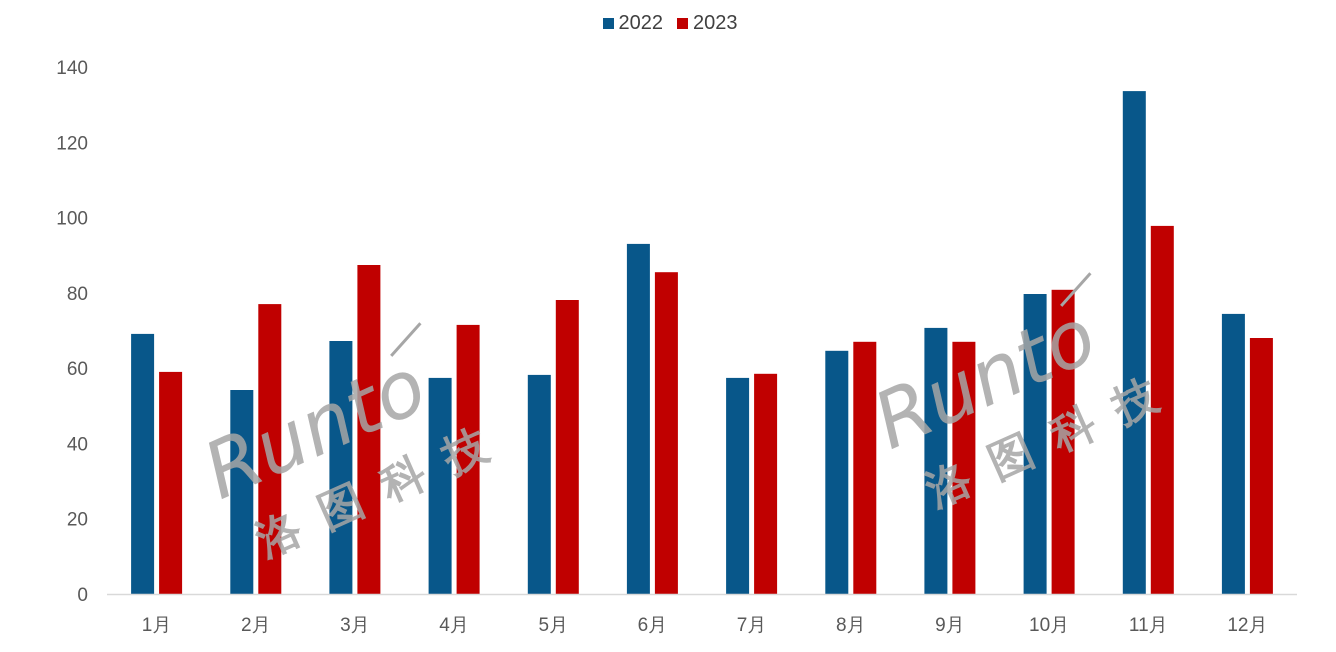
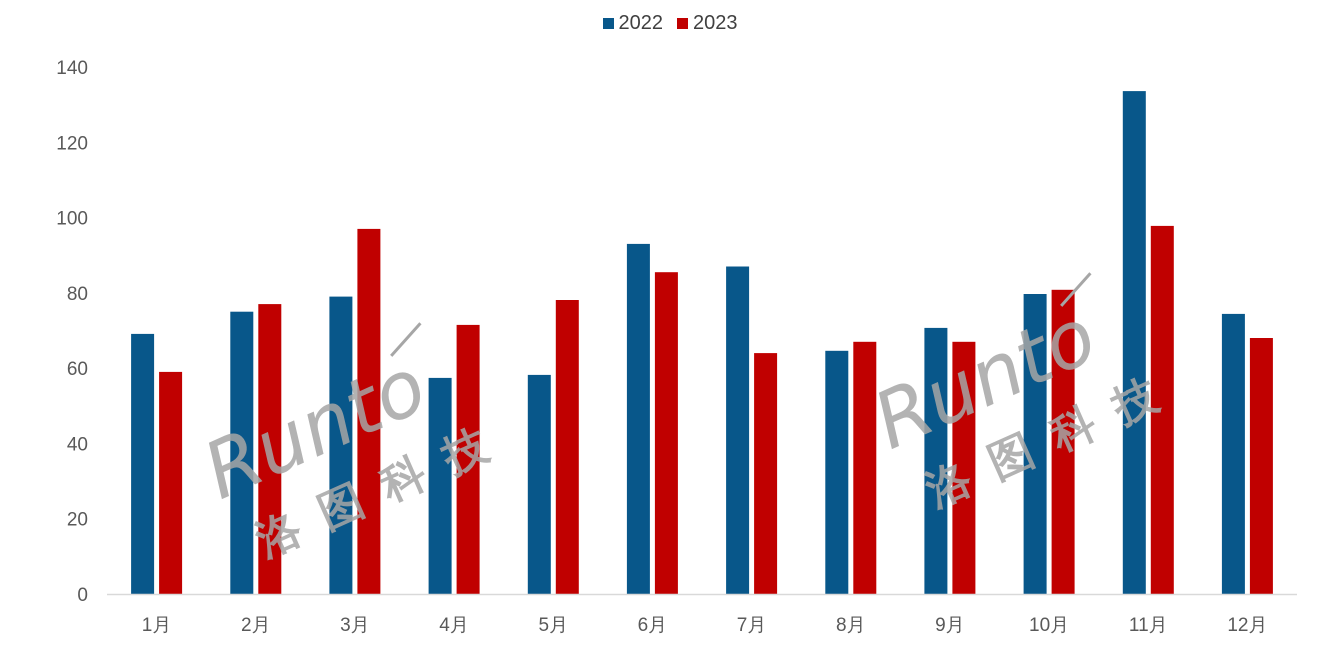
2022/2月: 54 -> 75
2022/3月: 67 -> 79
2023/3月: 87 -> 97
2022/7月: 57 -> 87
2023/7月: 58 -> 64
